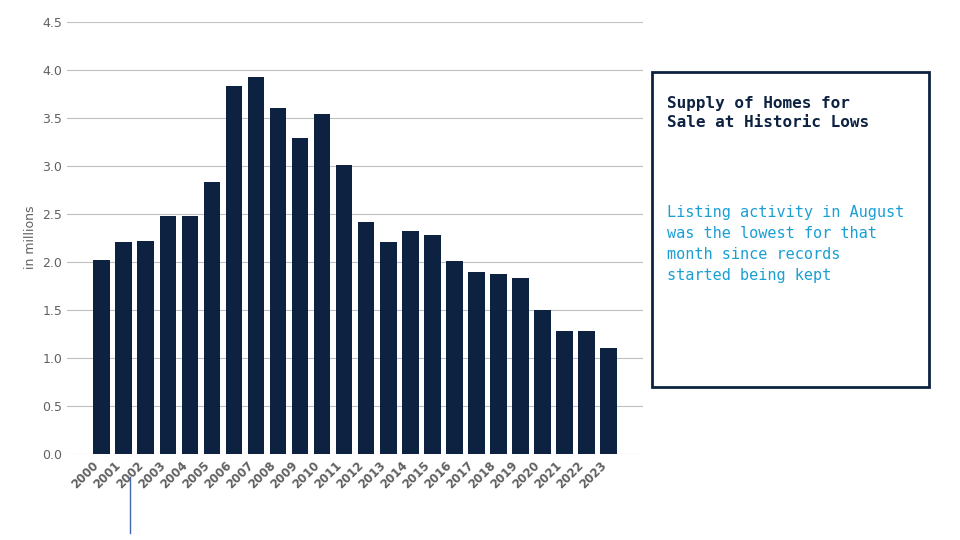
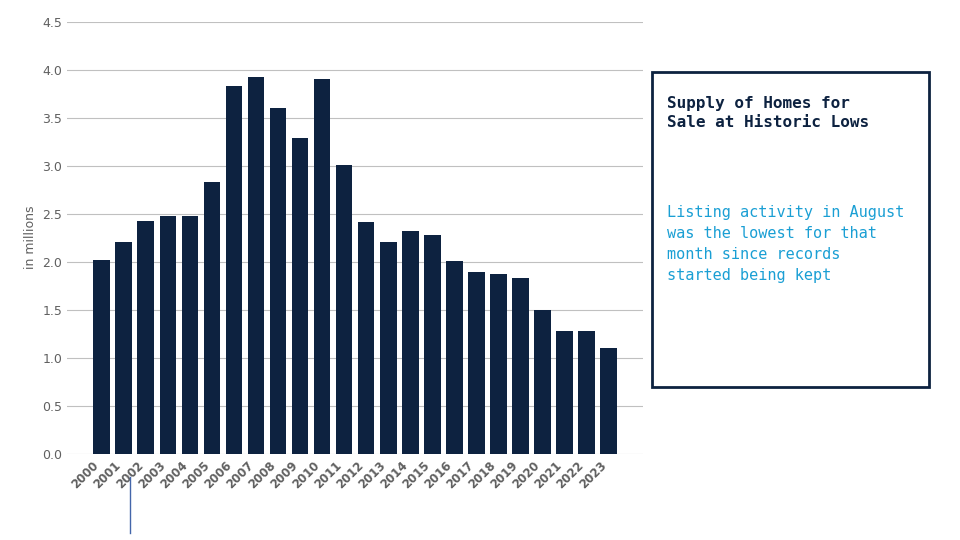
2002: 2.21 -> 2.42
2010: 3.54 -> 3.90
